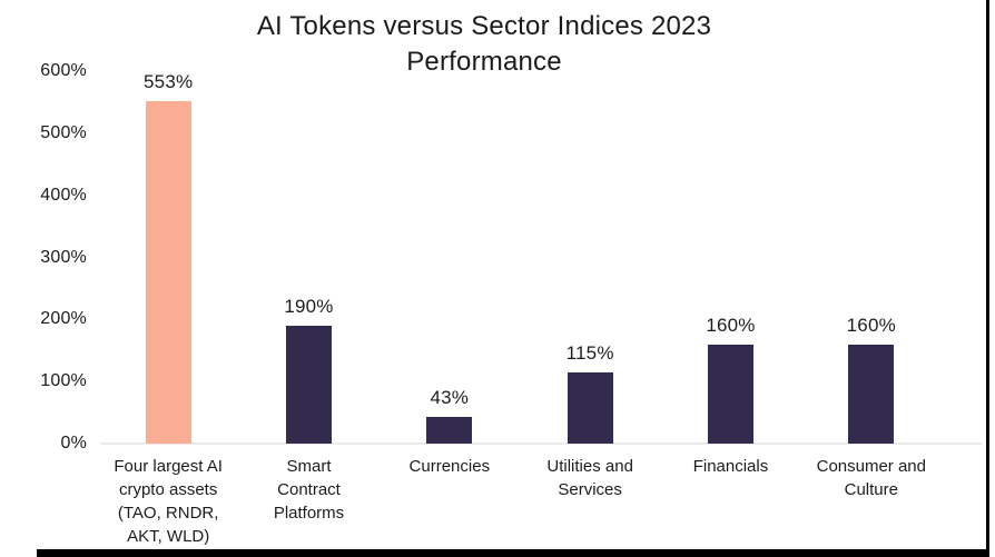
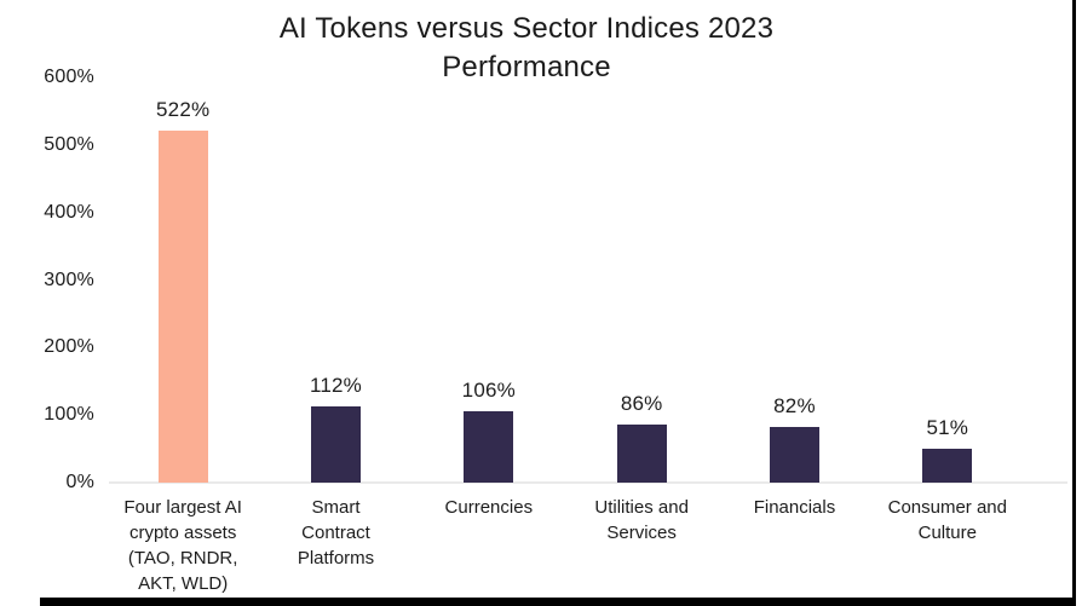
Four largest AI crypto assets (TAO, RNDR, AKT, WLD): 553% -> 522%
Smart Contract Platforms: 190% -> 112%
Currencies: 43% -> 106%
Utilities and Services: 115% -> 86%
Financials: 160% -> 82%
Consumer and Culture: 160% -> 51%
